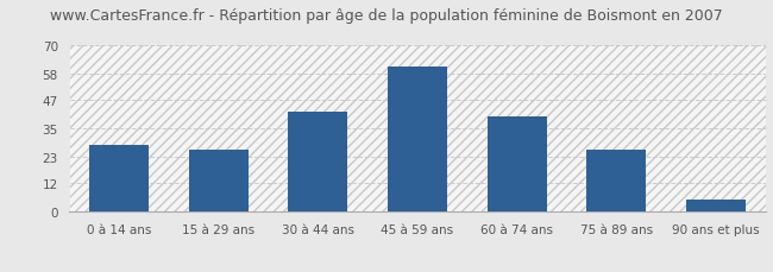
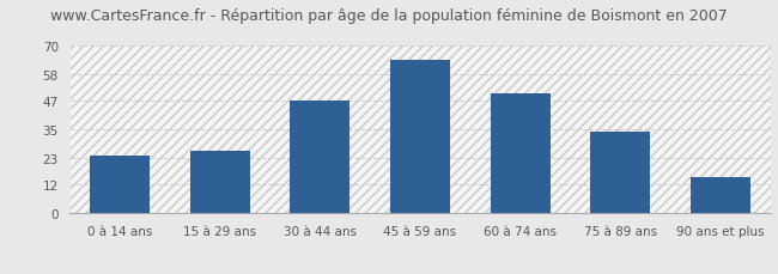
0 à 14 ans: 28 -> 24
30 à 44 ans: 42 -> 47
45 à 59 ans: 61 -> 64
60 à 74 ans: 40 -> 50
75 à 89 ans: 26 -> 34
90 ans et plus: 5 -> 15
